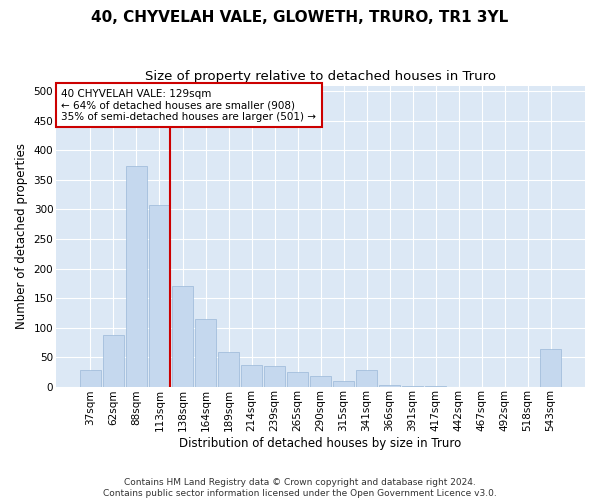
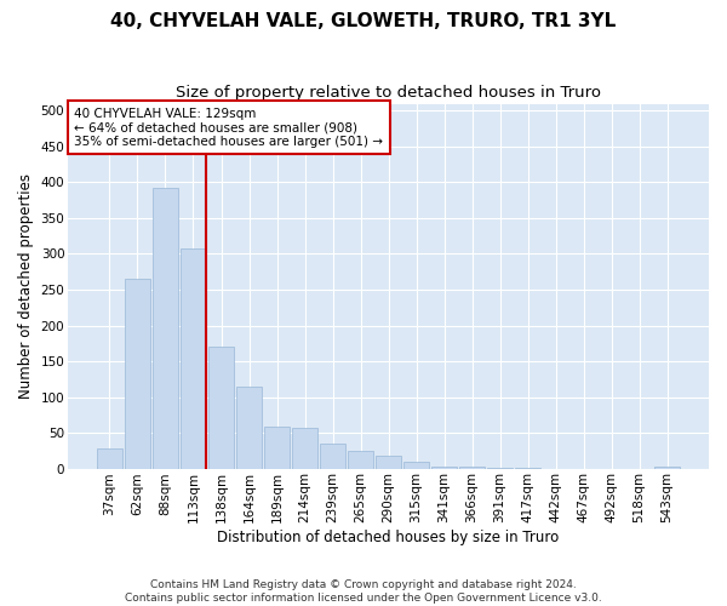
62sqm: 88 -> 265
88sqm: 374 -> 393
214sqm: 36 -> 57
341sqm: 28 -> 3
543sqm: 64 -> 2
